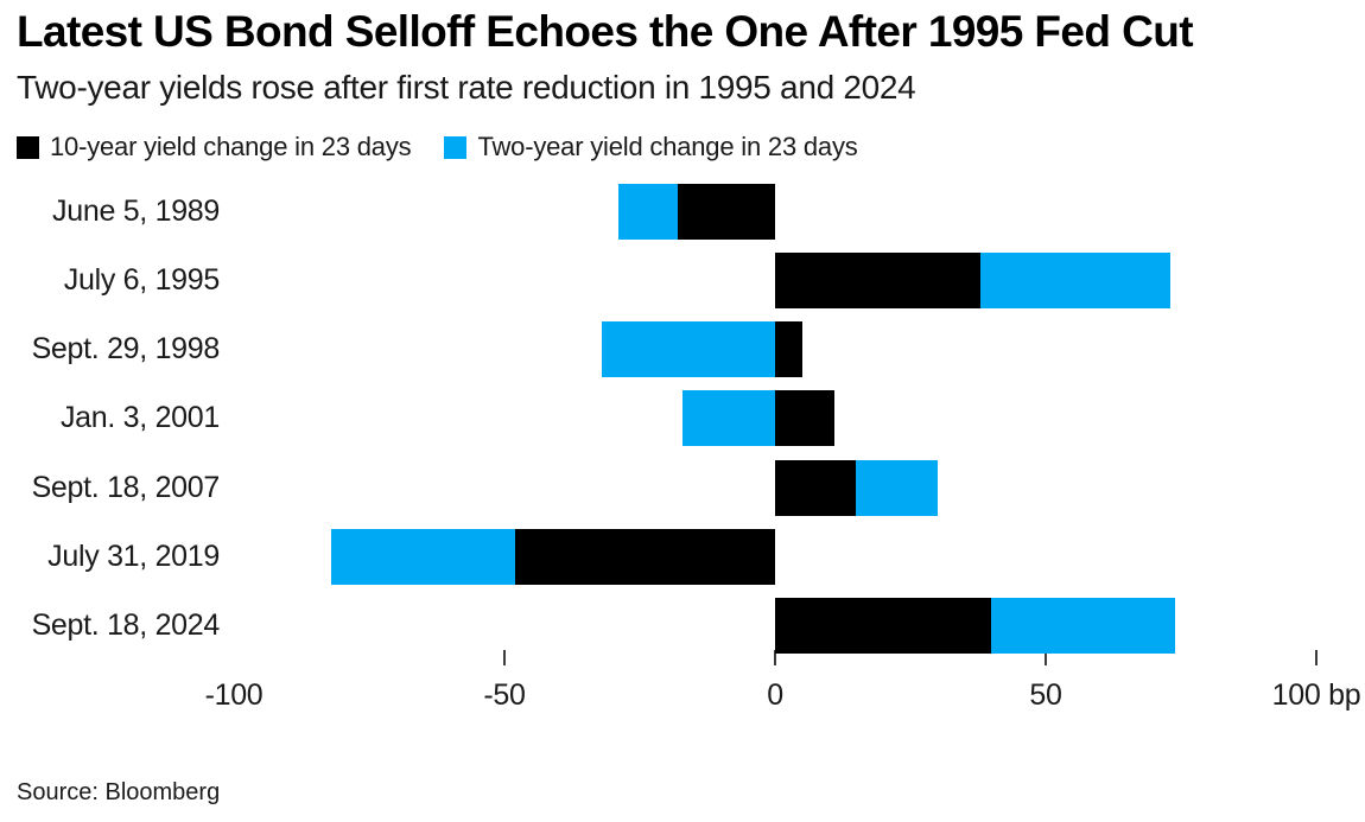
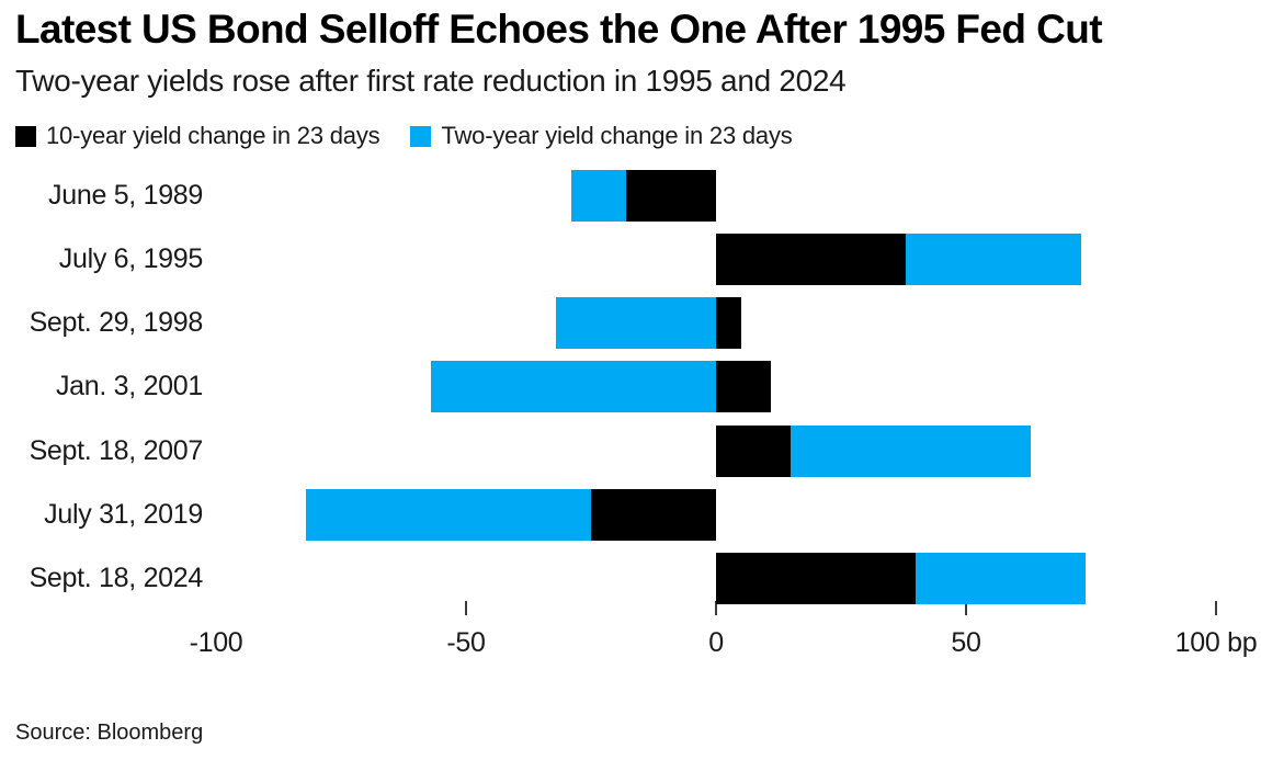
Two-year yield change in 23 days/Jan. 3, 2001: -17 -> -57
Two-year yield change in 23 days/Sept. 18, 2007: 30 -> 63
10-year yield change in 23 days/July 31, 2019: -48 -> -25
